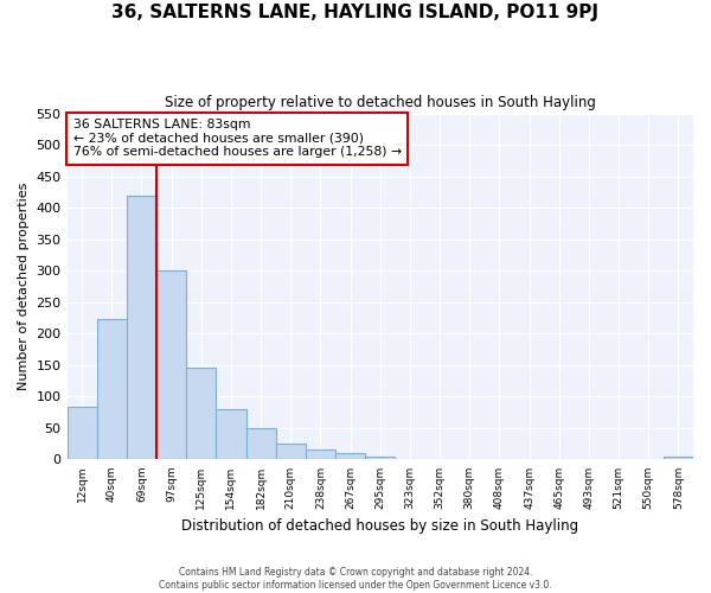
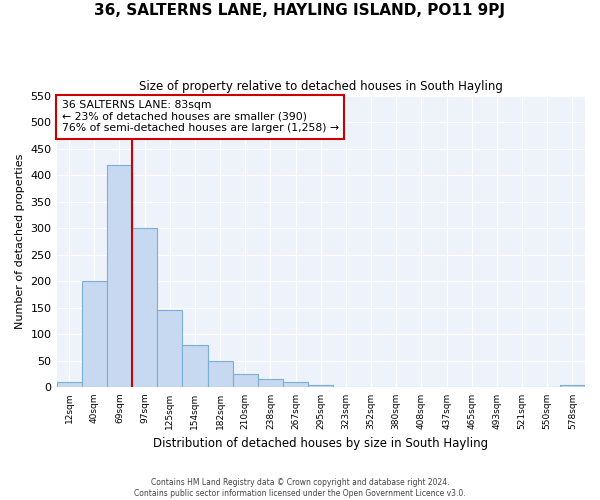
12sqm: 84 -> 10
40sqm: 224 -> 200
